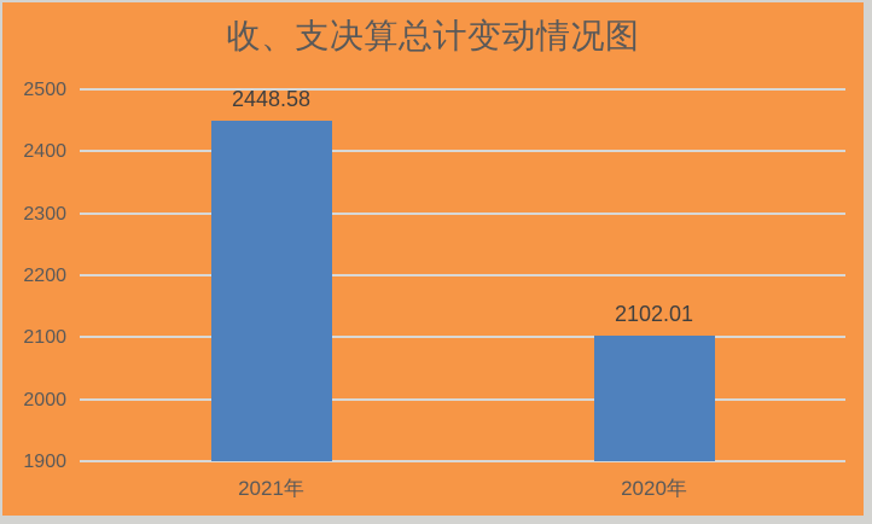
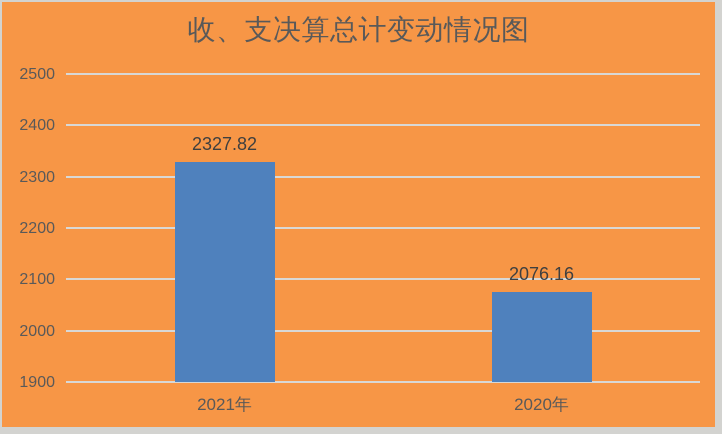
2021年: 2448.58 -> 2327.82
2020年: 2102.01 -> 2076.16
